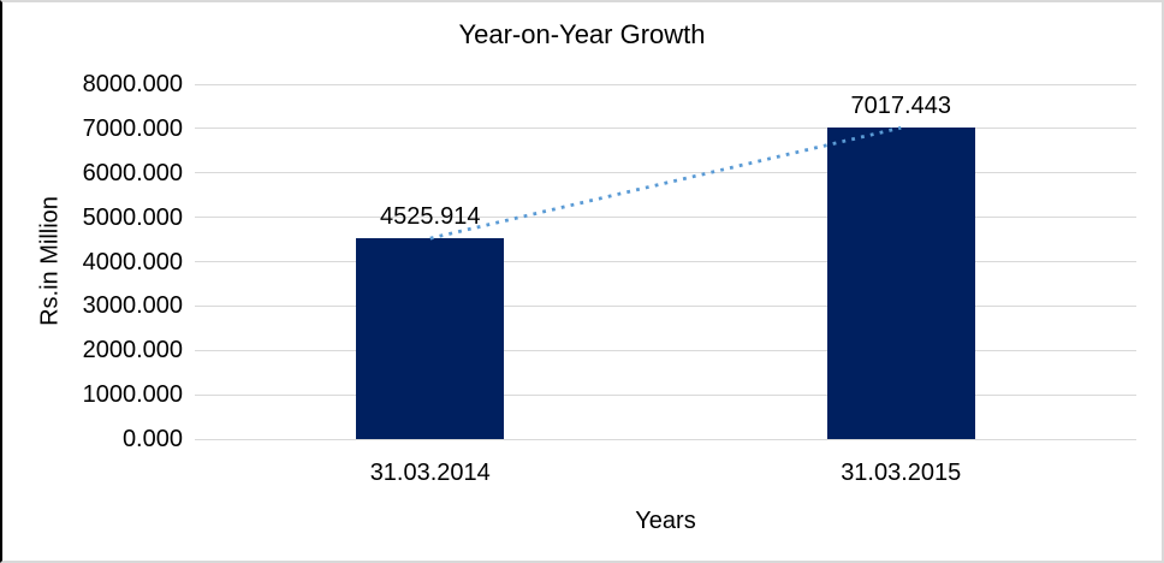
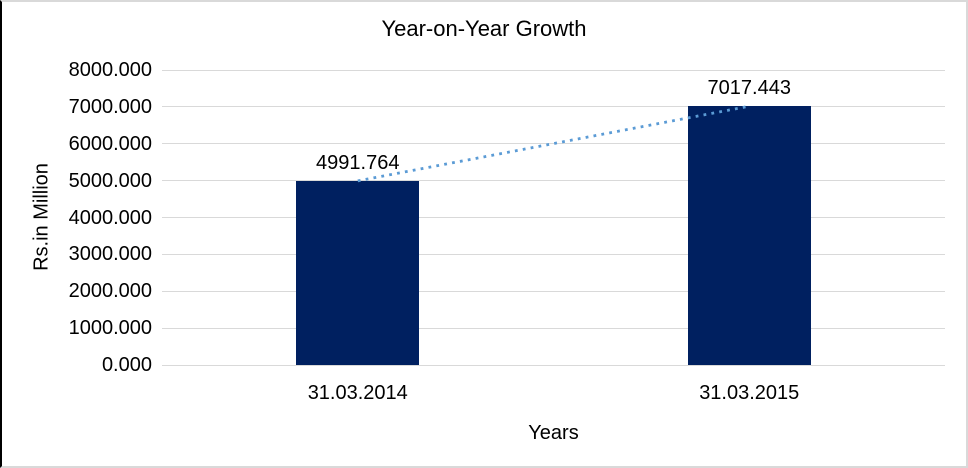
31.03.2014: 4525.914 -> 4991.764
